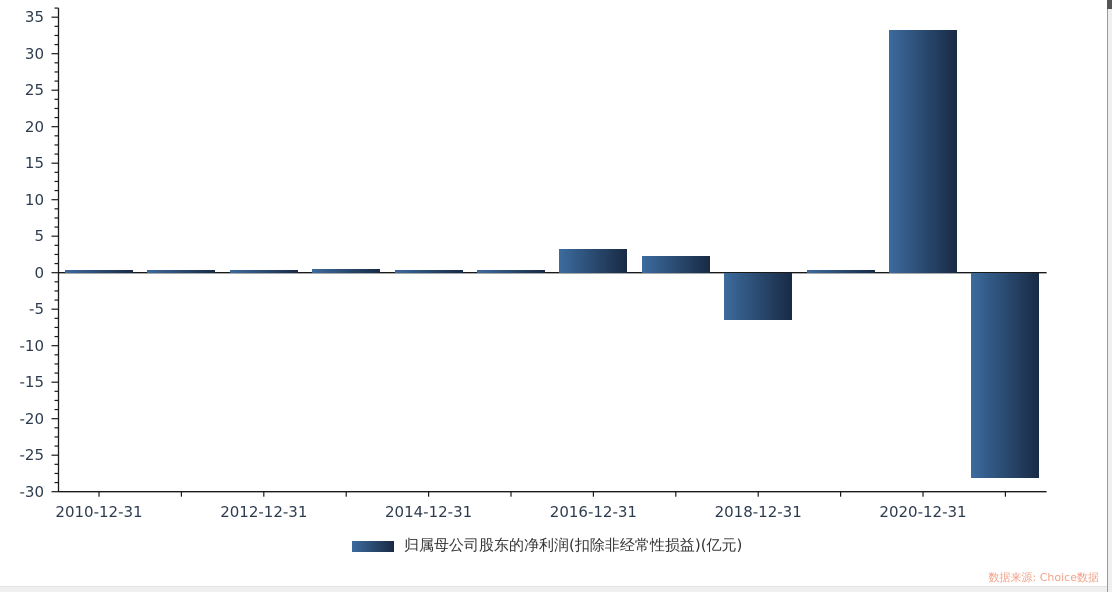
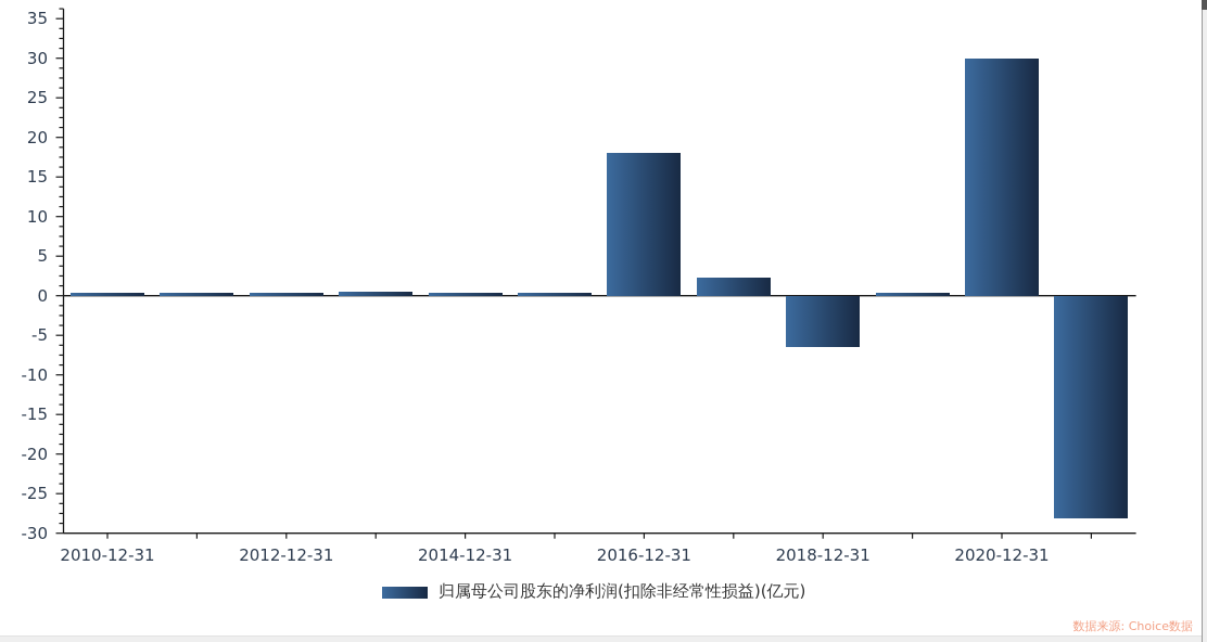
2016-12-31: 3 -> 18
2020-12-31: 33 -> 30
